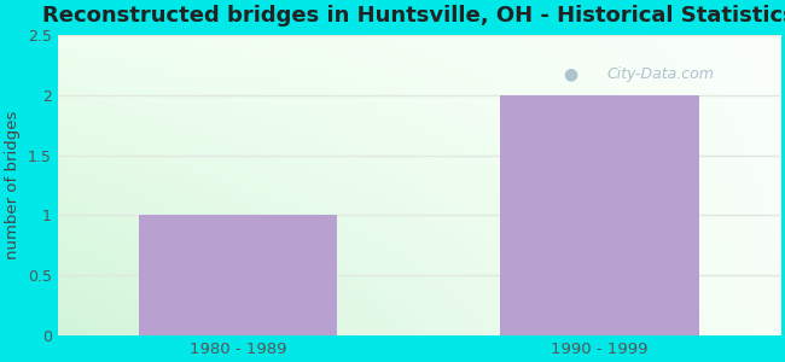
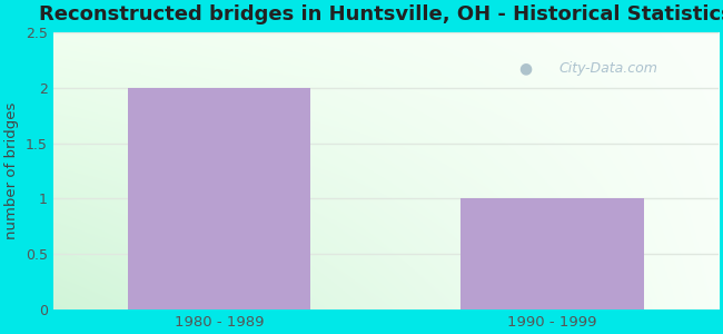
1980 - 1989: 1 -> 2
1990 - 1999: 2 -> 1
